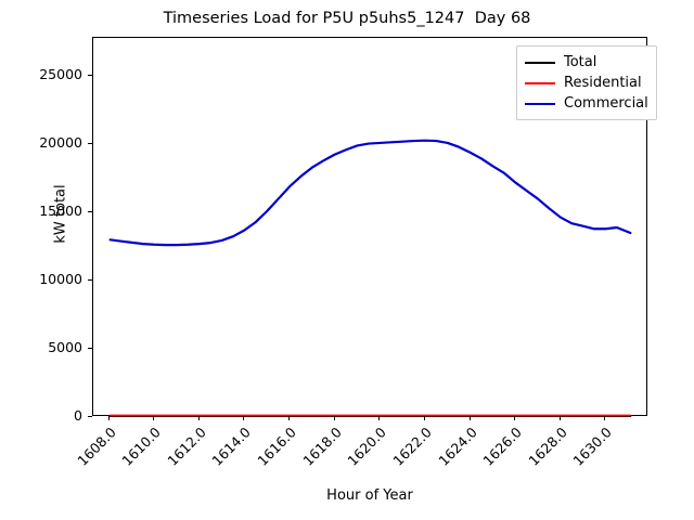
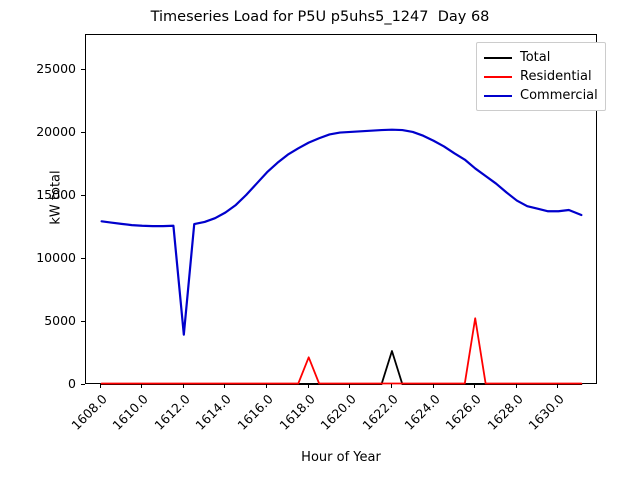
Commercial/1612.0: 12700 -> 4000
Residential/1618.0: 100 -> 2200
Total/1622.0: 100 -> 2700
Residential/1626.0: 100 -> 5300
